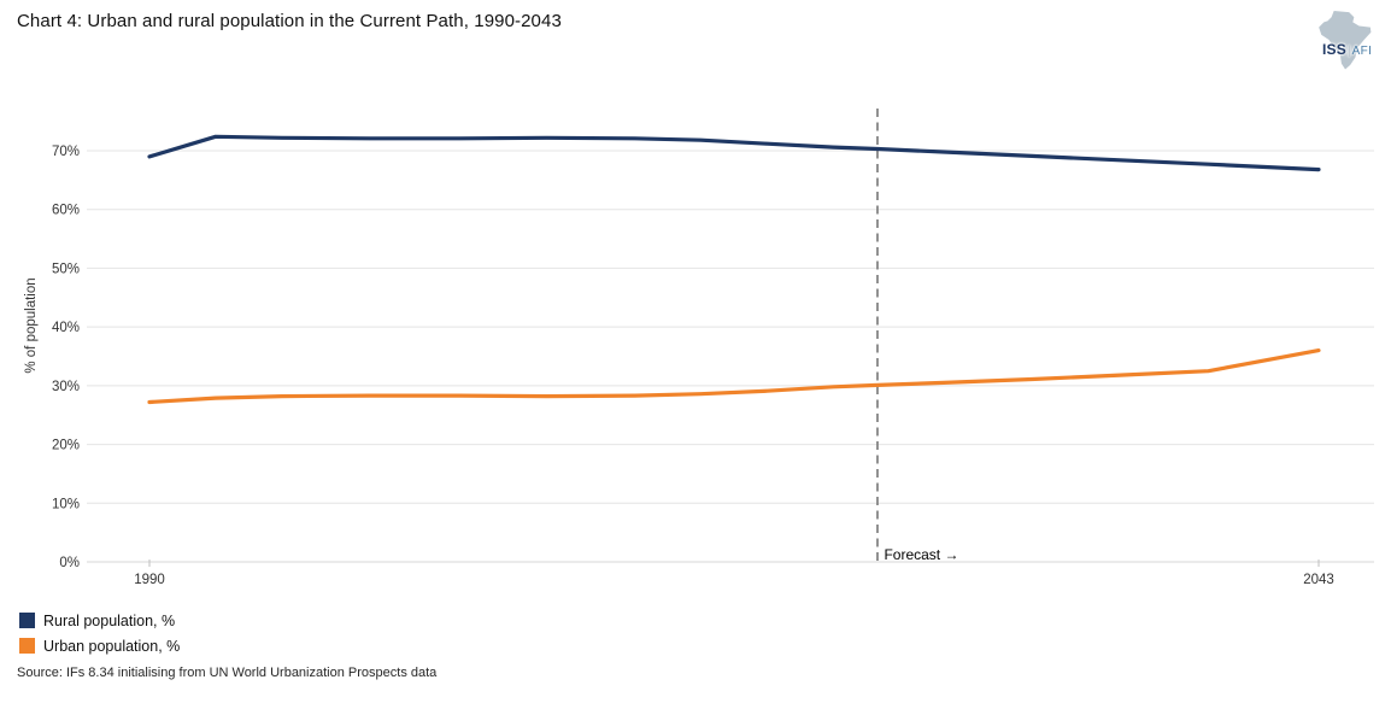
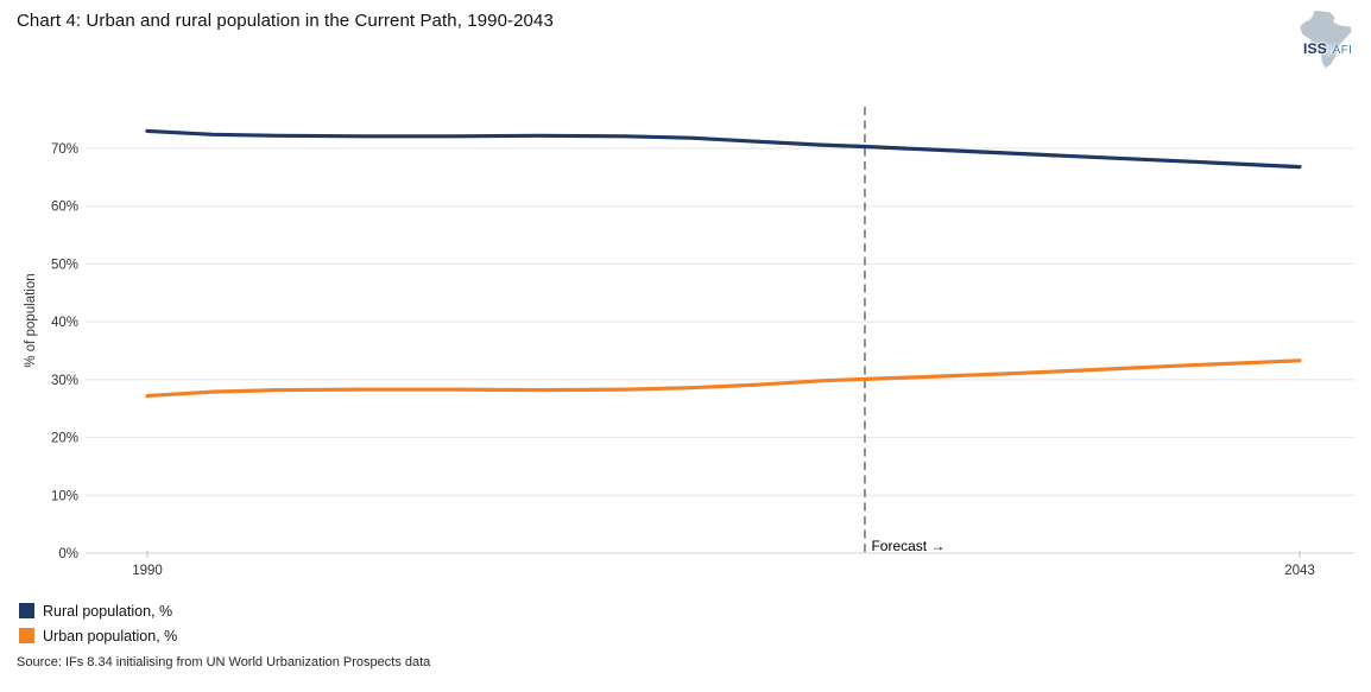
Rural population, %/1990: 69% -> 73%
Urban population, %/2043: 36% -> 33%
